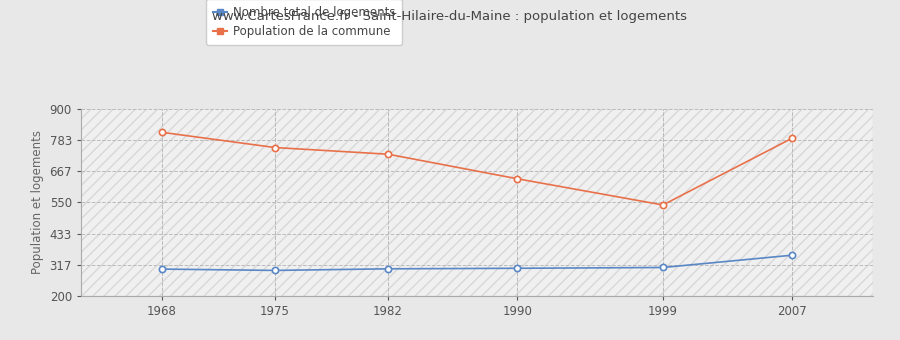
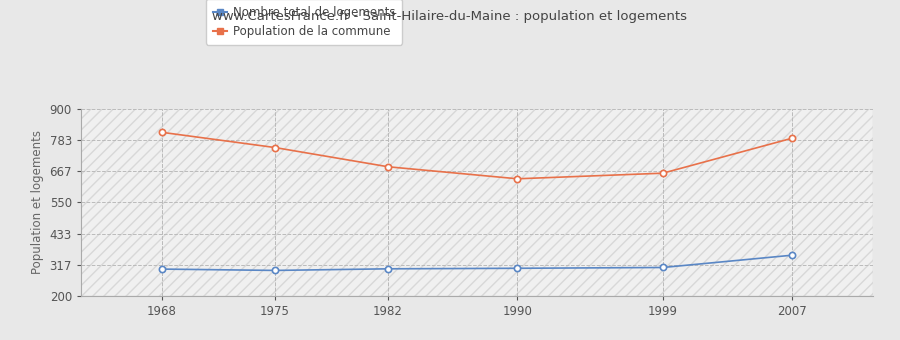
Population de la commune/1982: 730 -> 683
Population de la commune/1999: 540 -> 659
